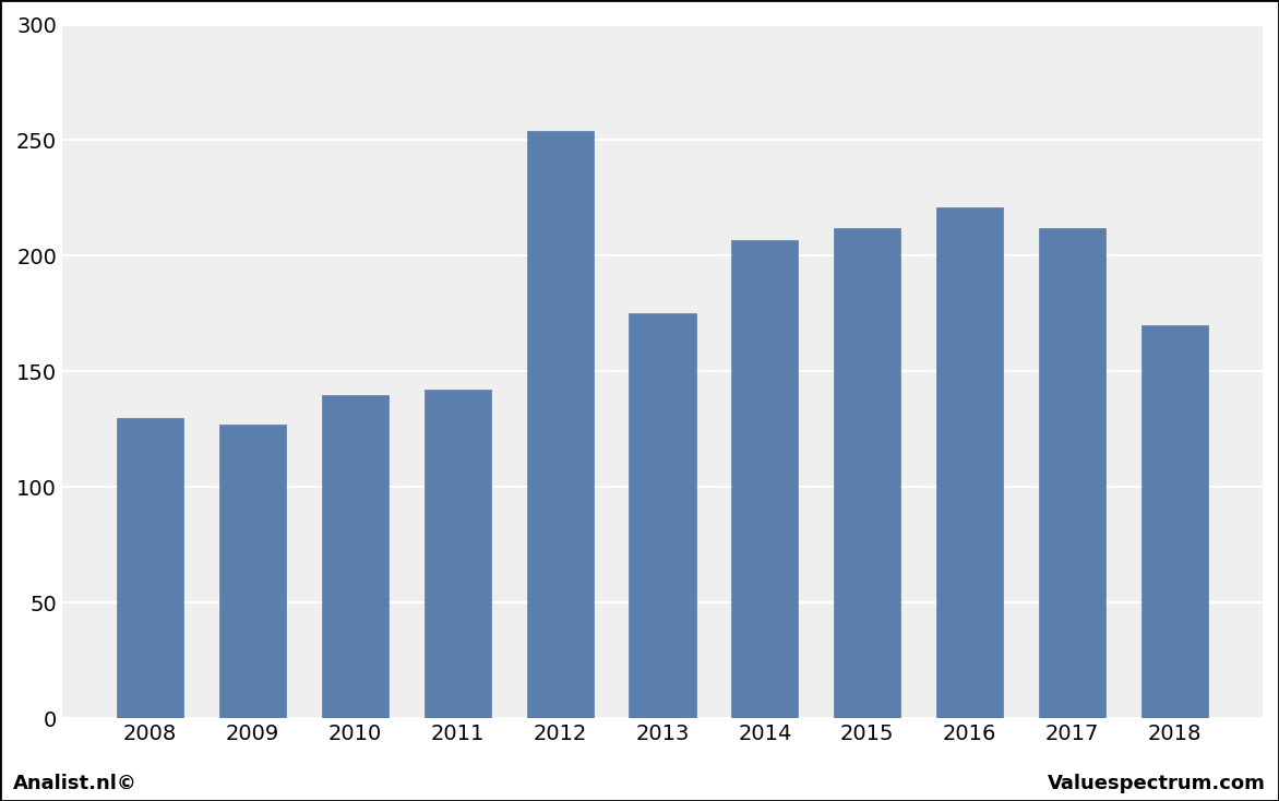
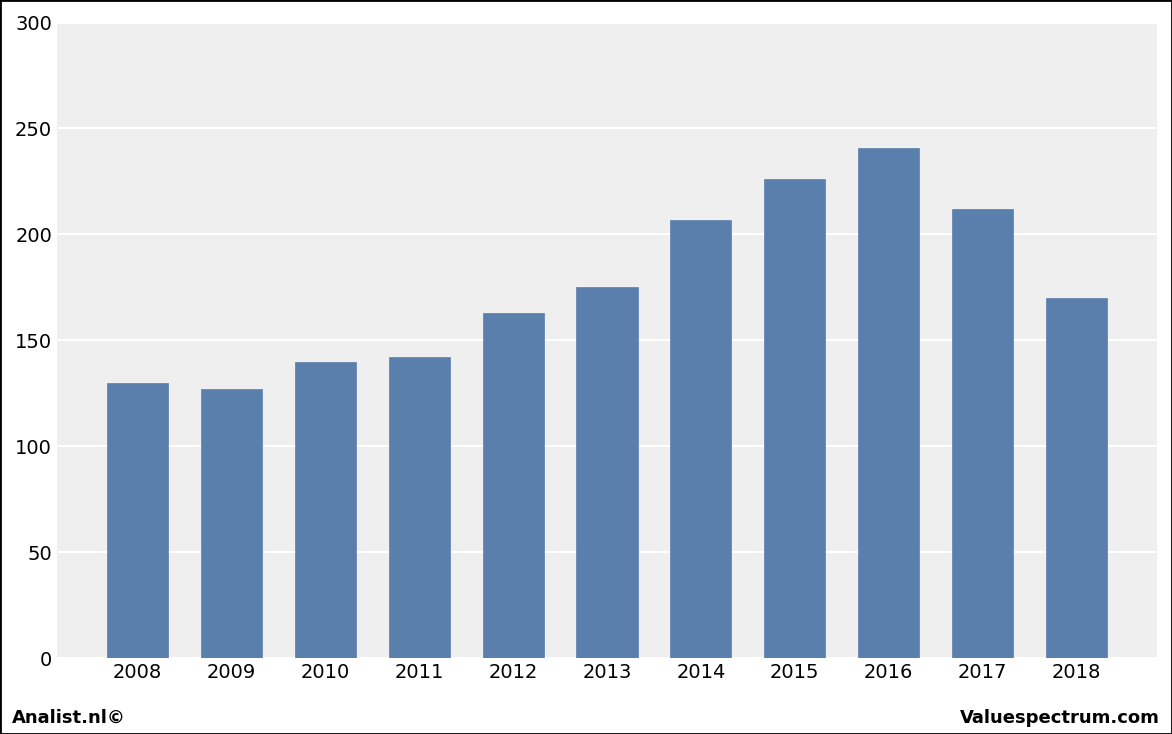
2012: 254 -> 163
2015: 212 -> 226
2016: 221 -> 241
